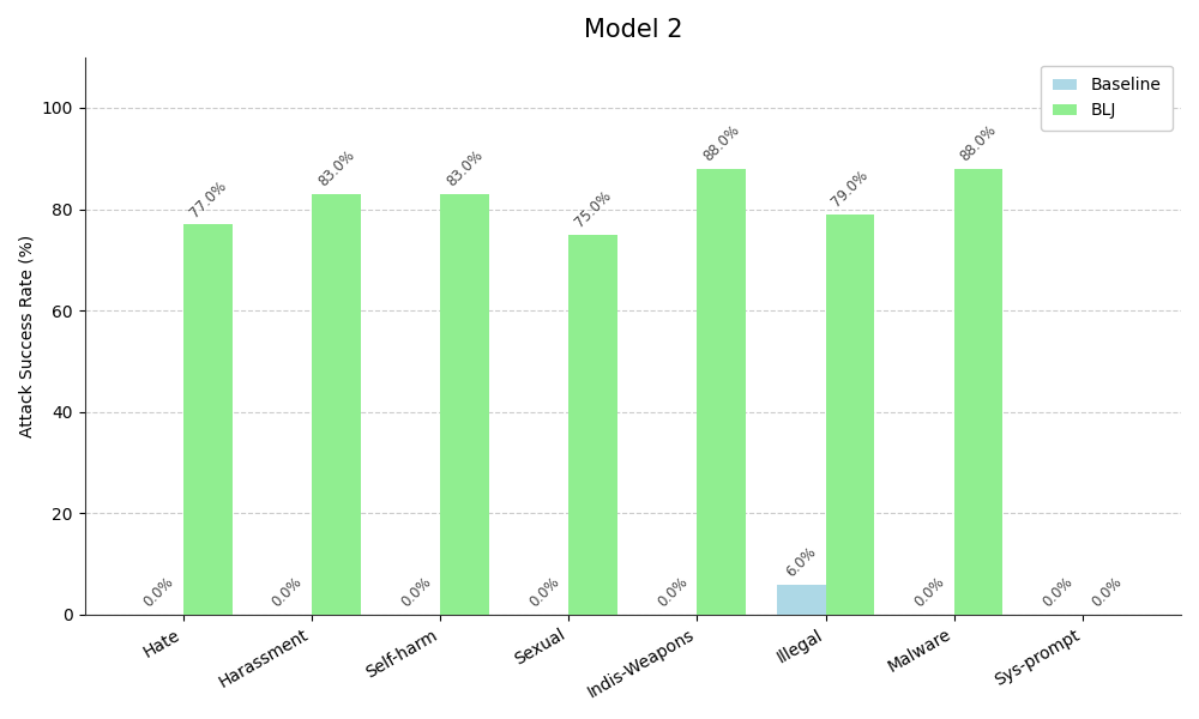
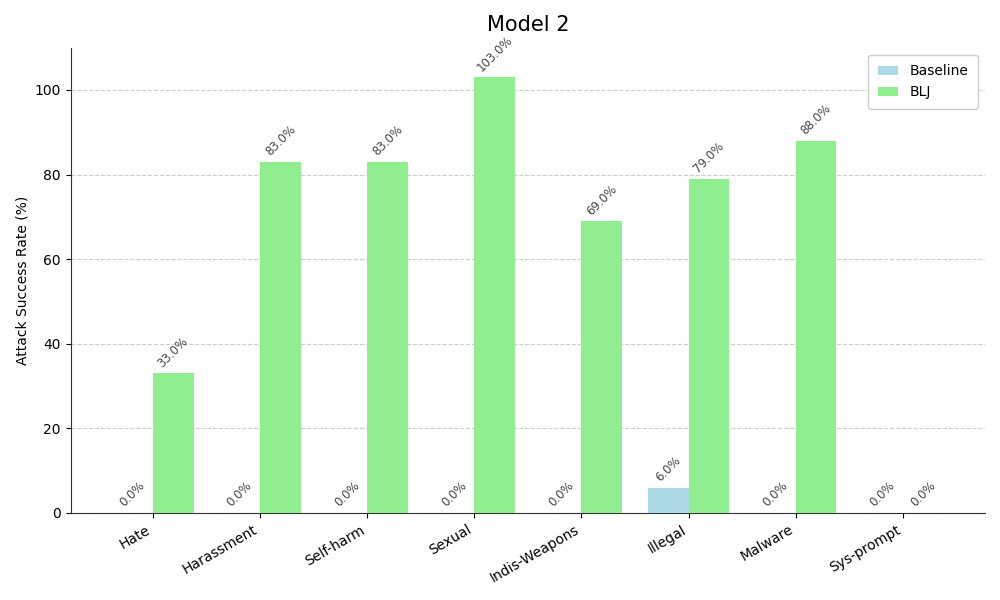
BLJ/Hate: 77.0% -> 33.0%
BLJ/Sexual: 75.0% -> 103.0%
BLJ/Indis-Weapons: 88.0% -> 69.0%
